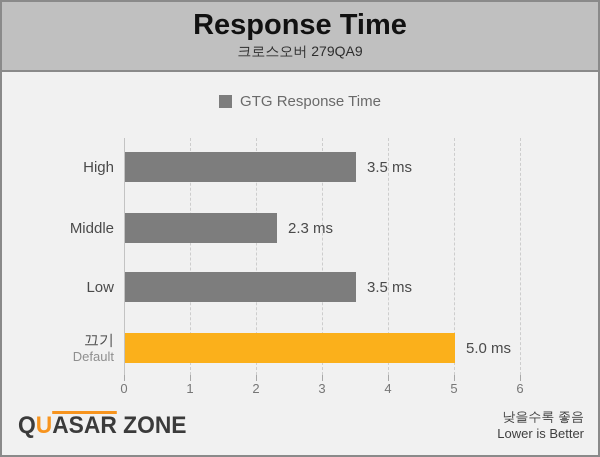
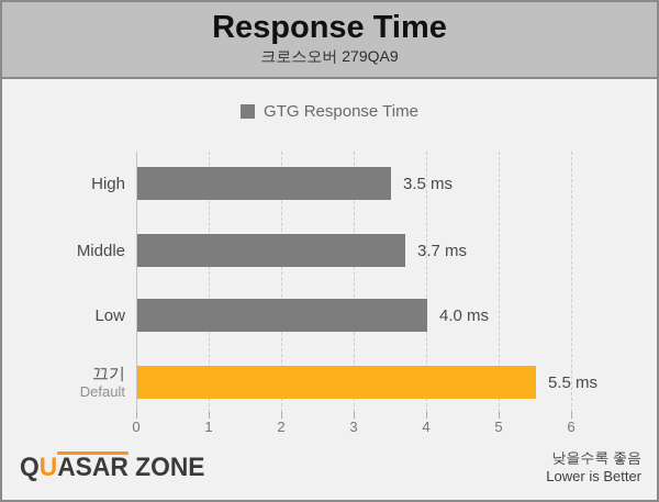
Middle: 2.3 -> 3.7
Low: 3.5 -> 4.0
끄기: 5.0 -> 5.5
